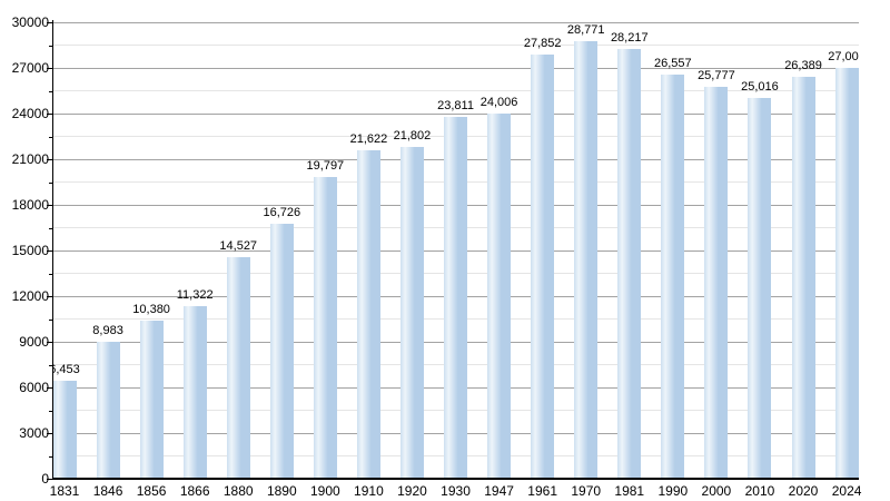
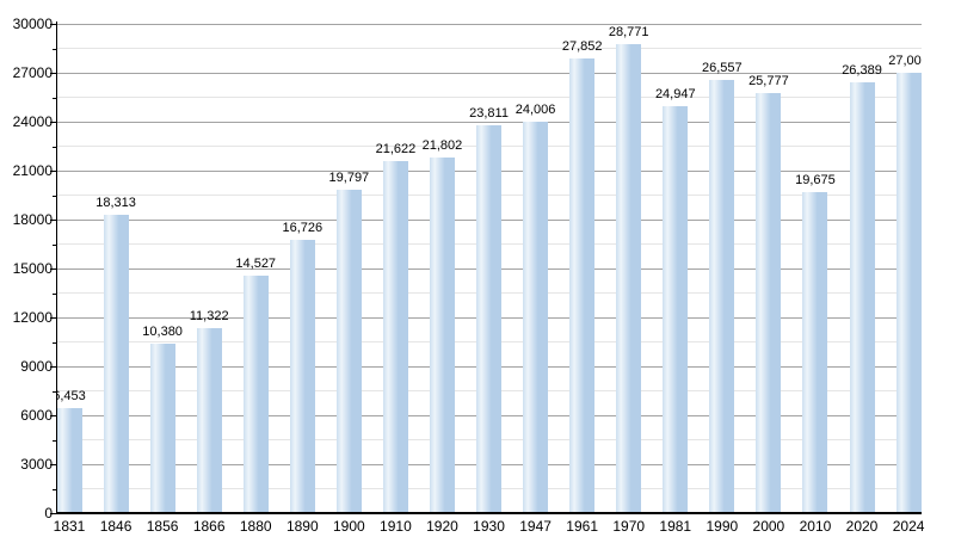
1846: 8,983 -> 18,313
1981: 28,217 -> 24,947
2010: 25,016 -> 19,675
